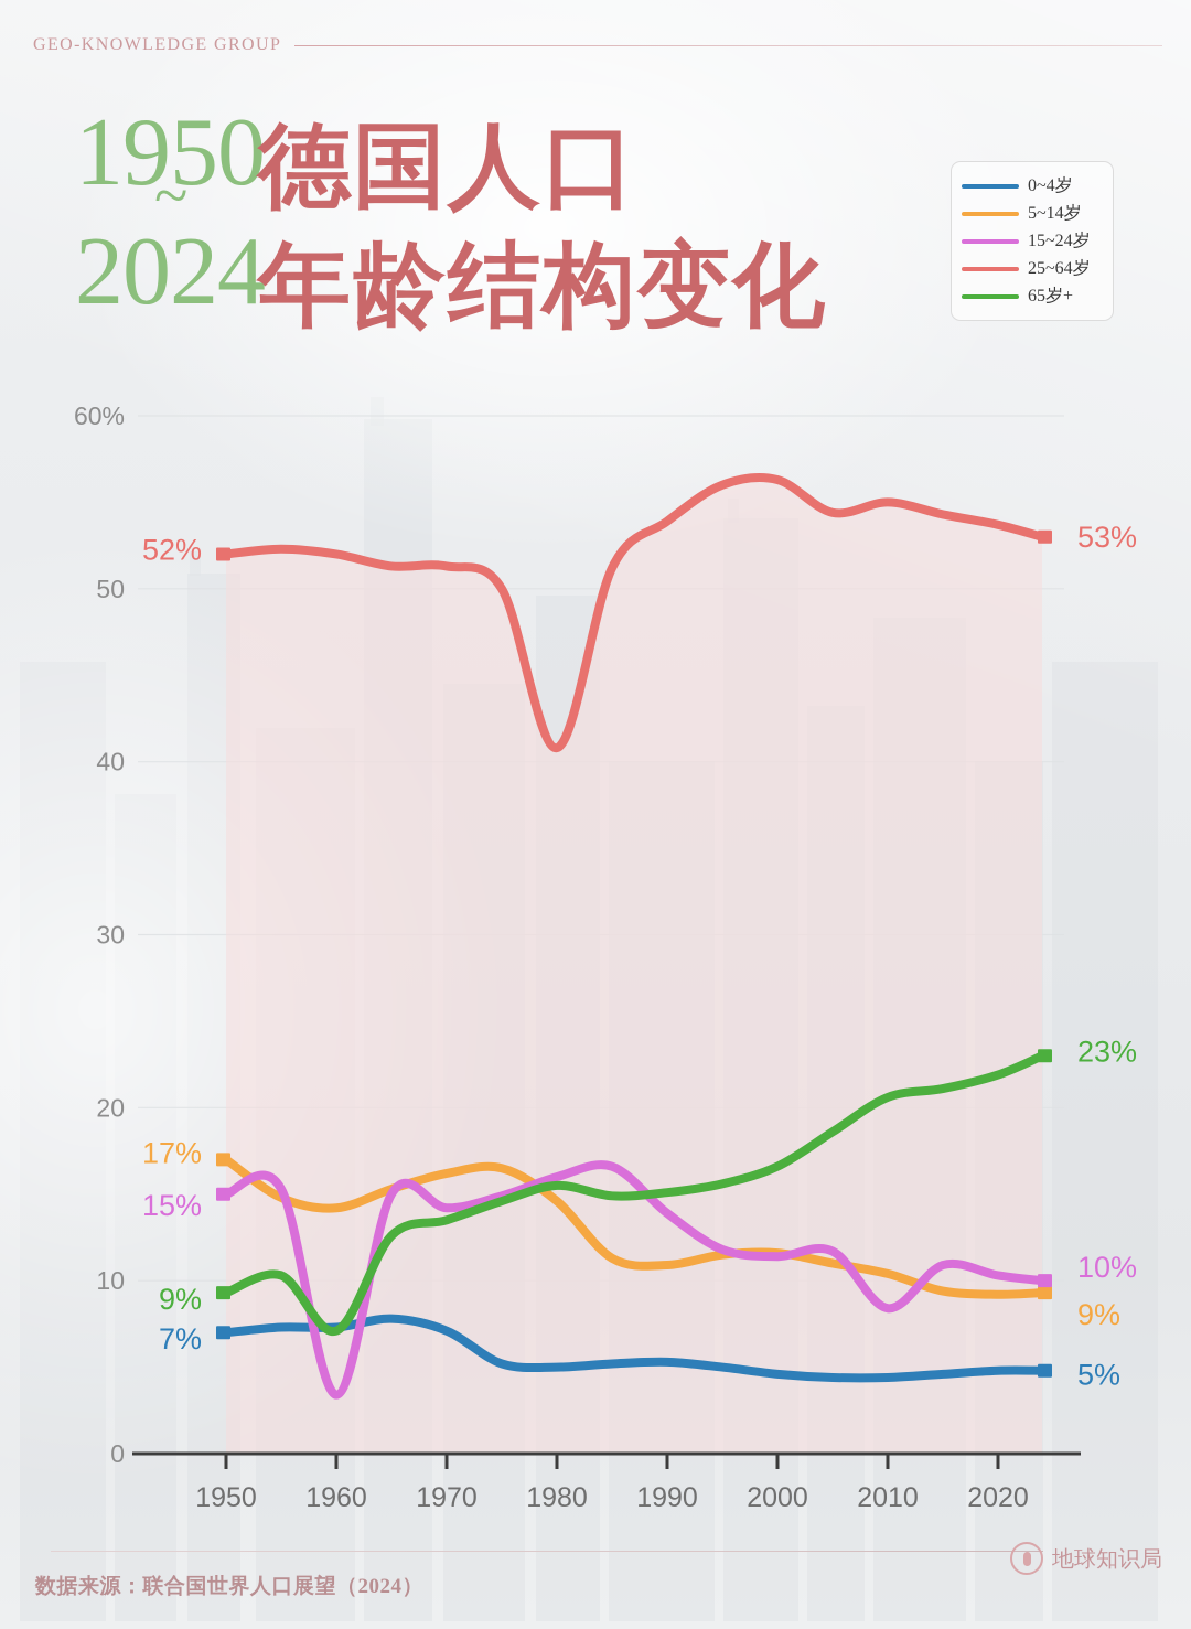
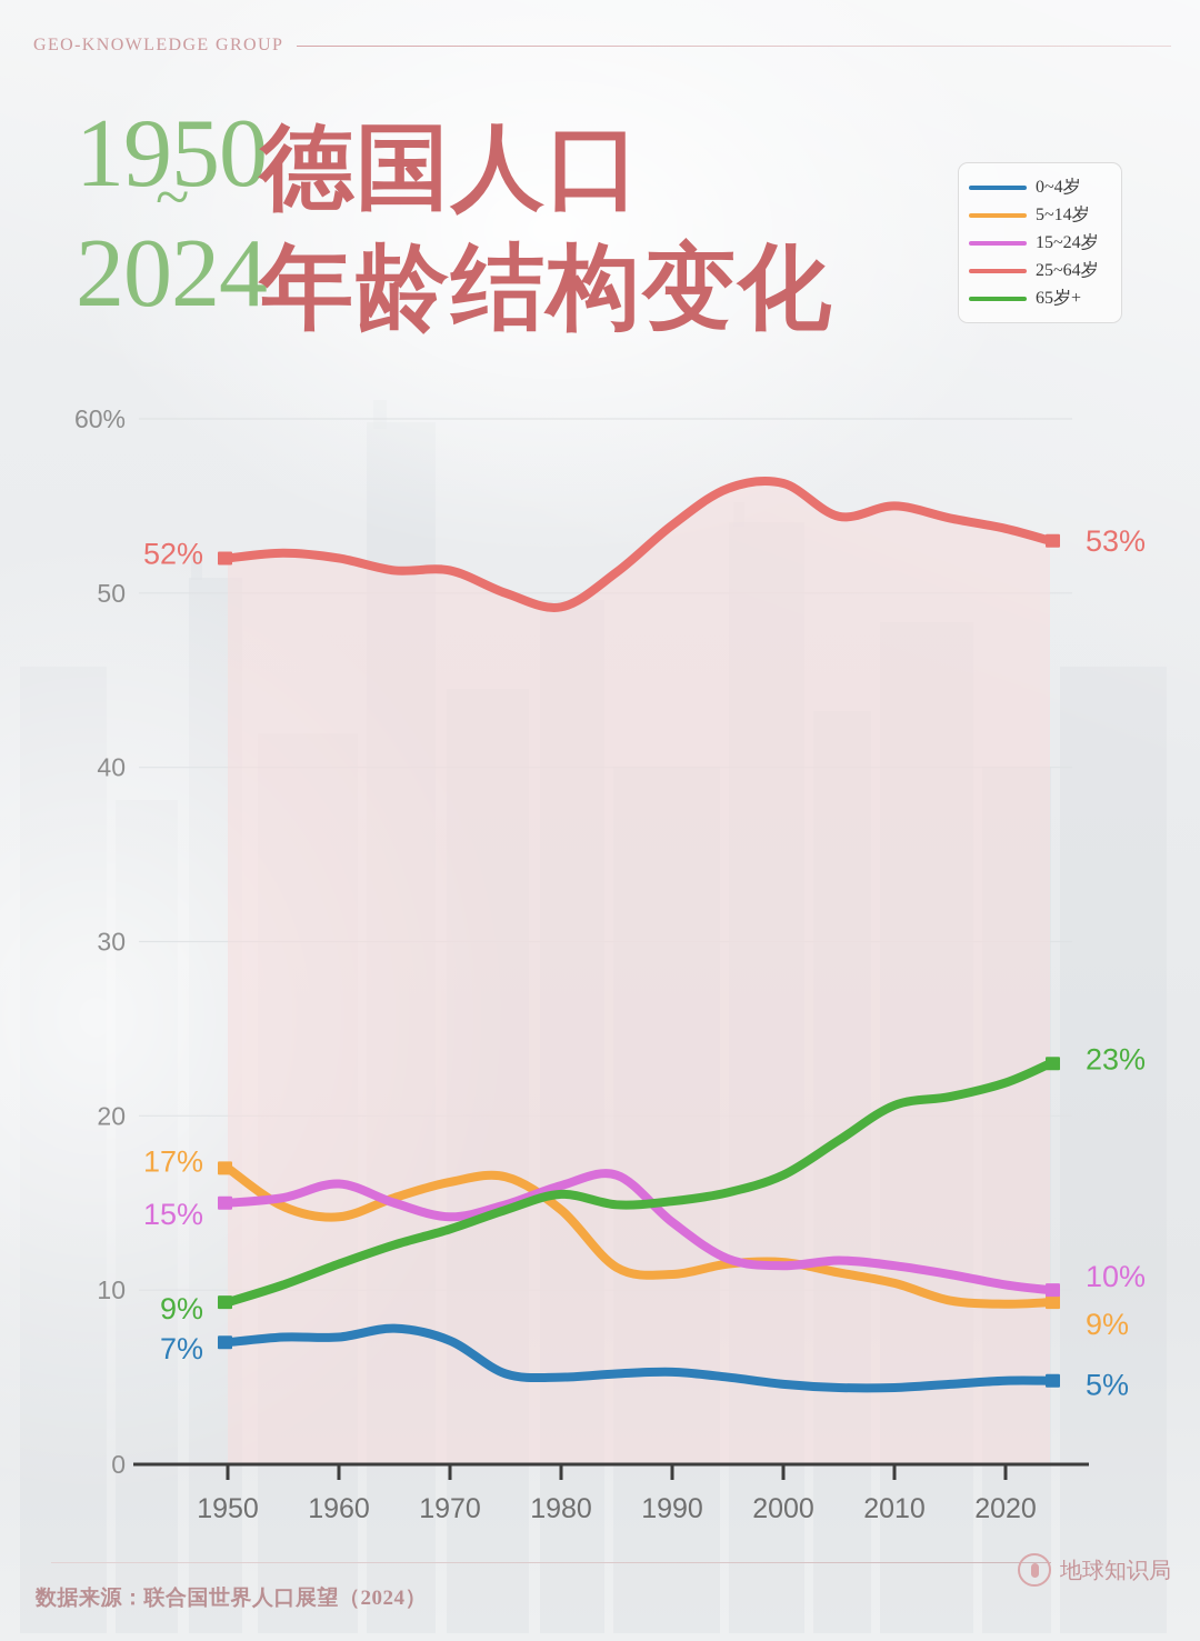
15~24岁/1960: 3.4% -> 16.1%
65岁+/1960: 7.1% -> 11.5%
25~64岁/1980: 40.8% -> 49.2%
15~24岁/2010: 8.4% -> 11.4%
